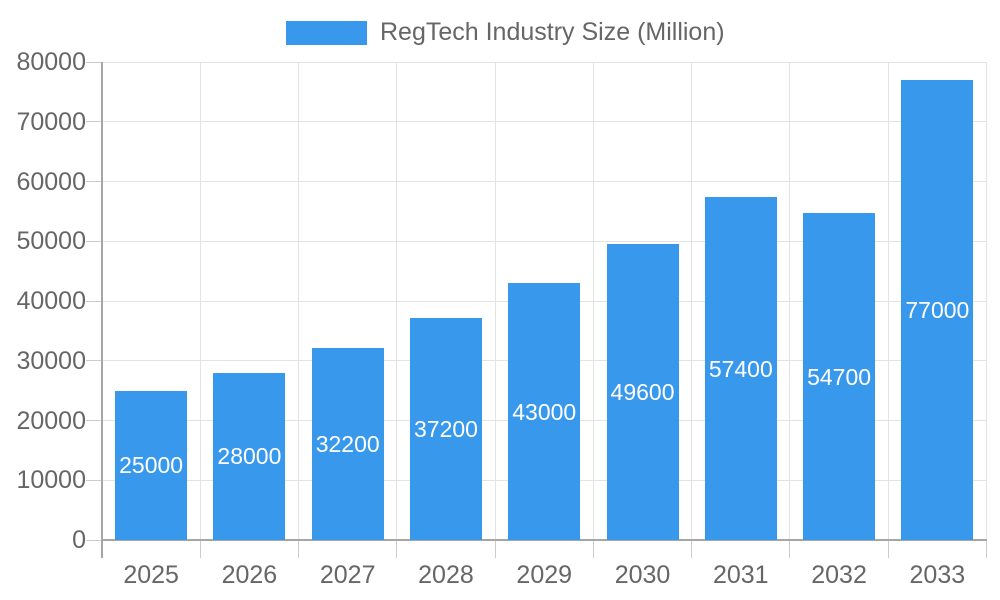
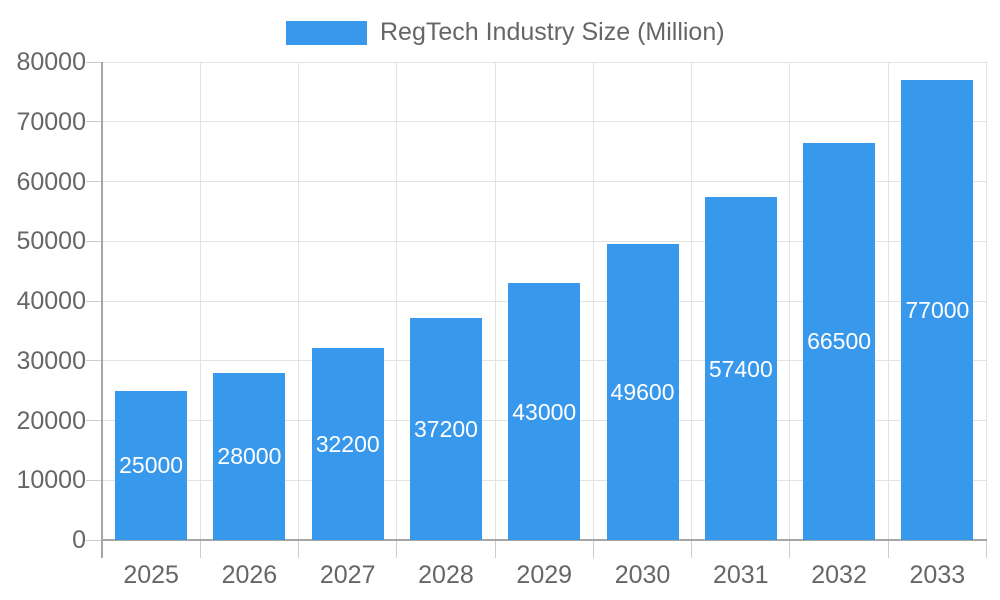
2032: 54700 -> 66500
